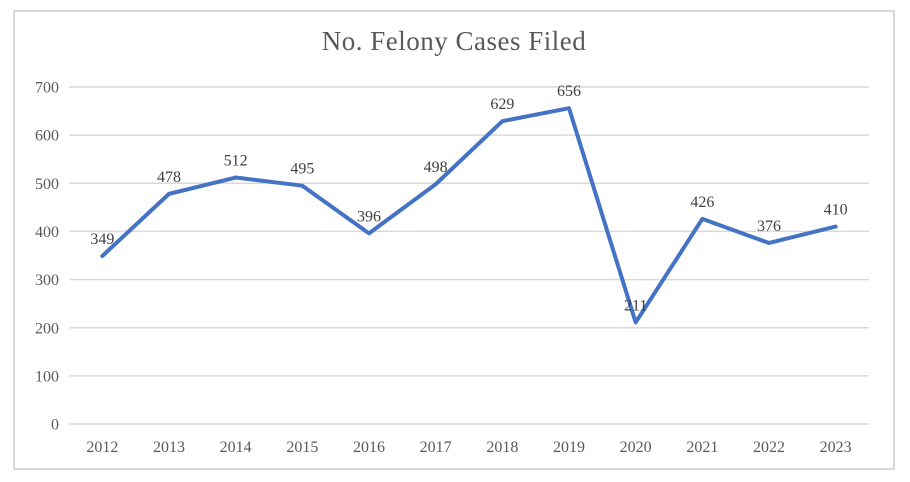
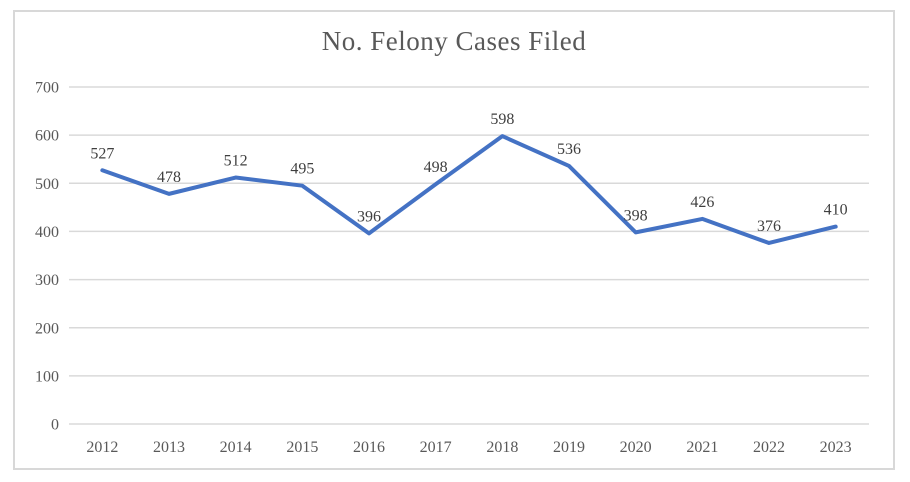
2012: 349 -> 527
2018: 629 -> 598
2019: 656 -> 536
2020: 211 -> 398
